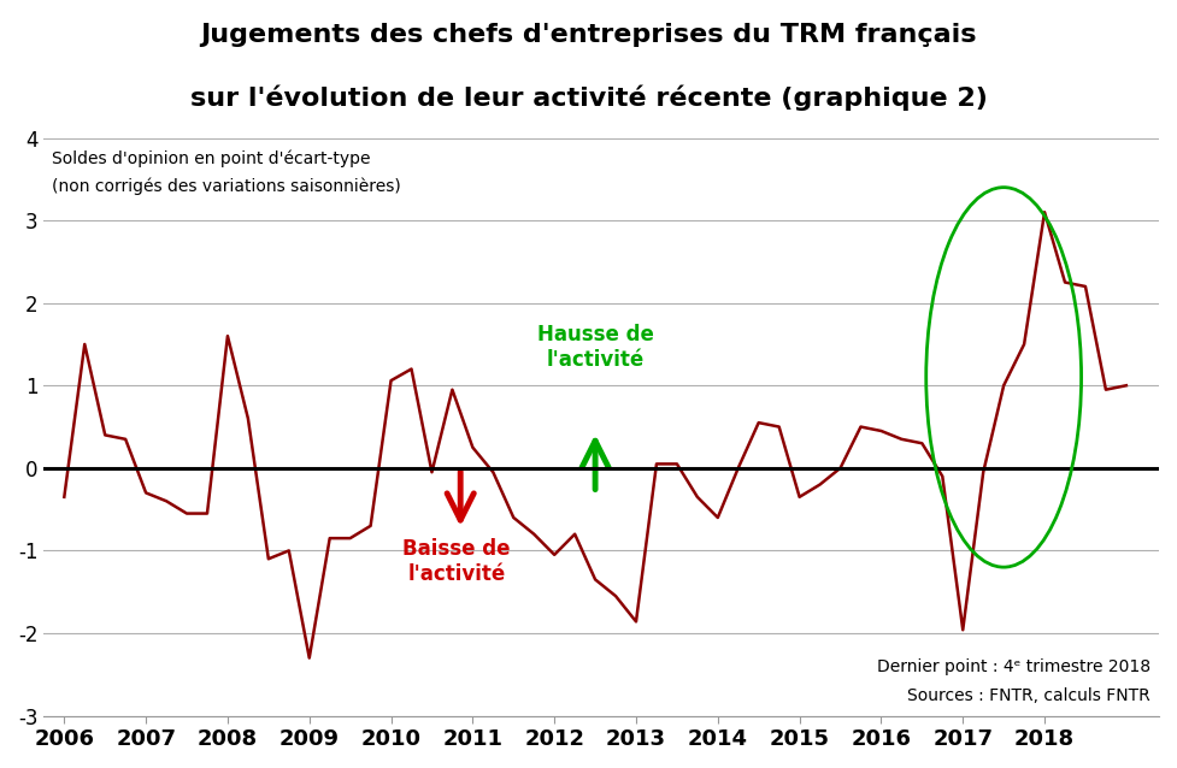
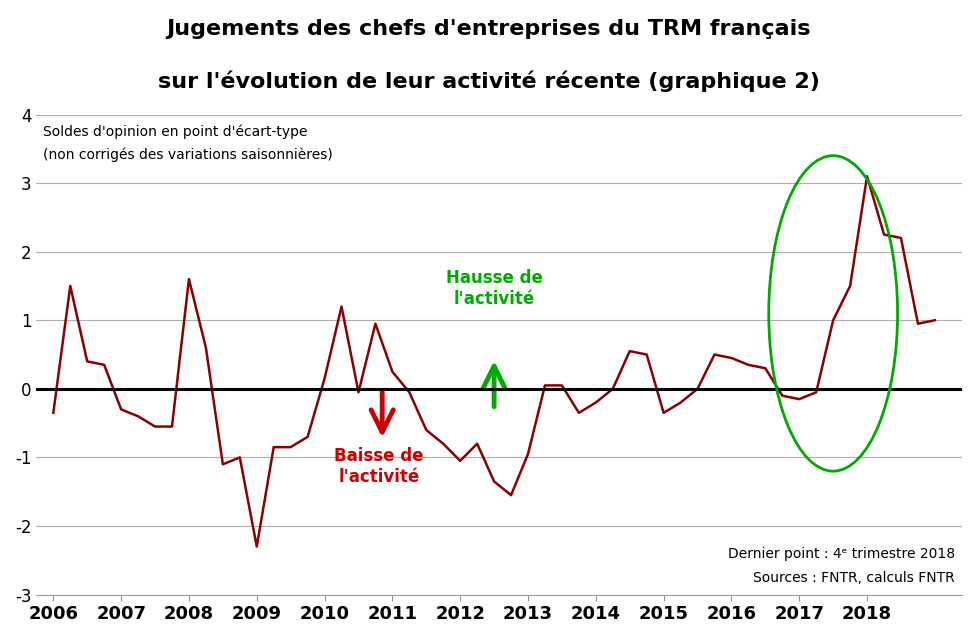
2010: 1.06 -> 0.15
2013: -1.86 -> -0.95
2014: -0.60 -> -0.20
2017: -1.96 -> -0.15
